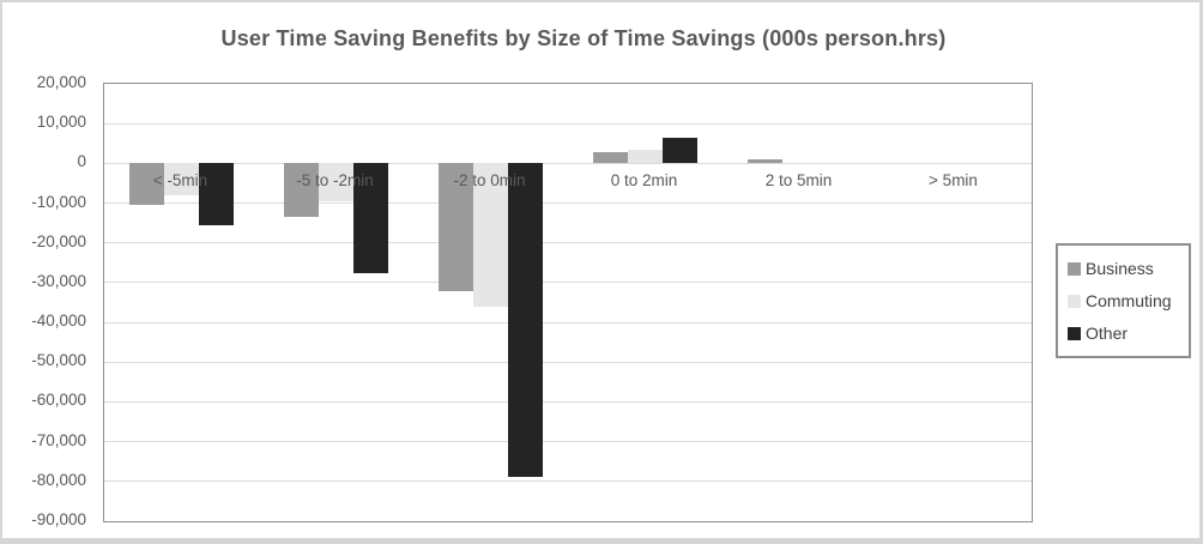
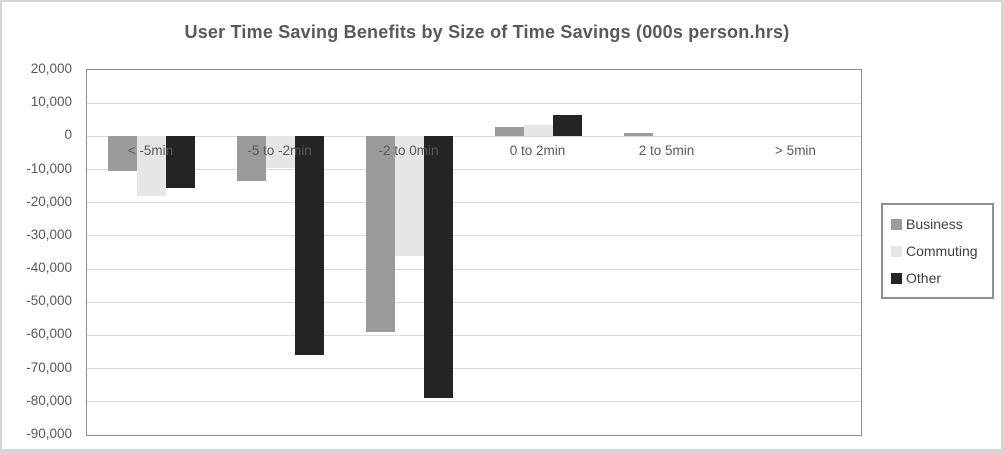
Commuting/< -5min: -8000 -> -18000
Other/-5 to -2min: -28000 -> -66000
Business/-2 to 0min: -32000 -> -59000
